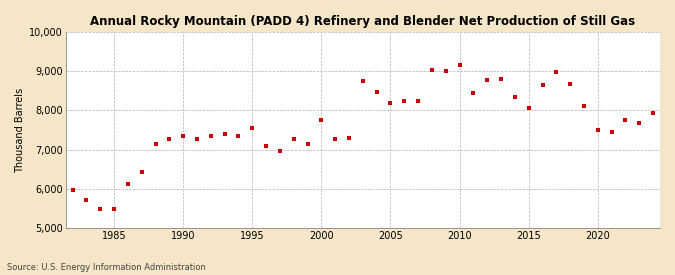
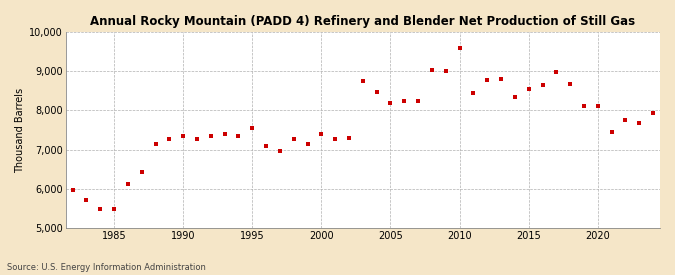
2000: 7,750 -> 7,400
2010: 9,150 -> 9,580
2015: 8,050 -> 8,550
2020: 7,500 -> 8,100
